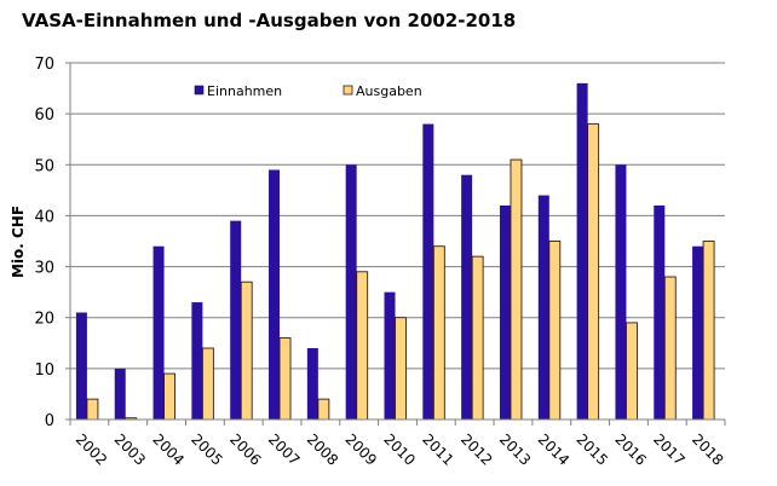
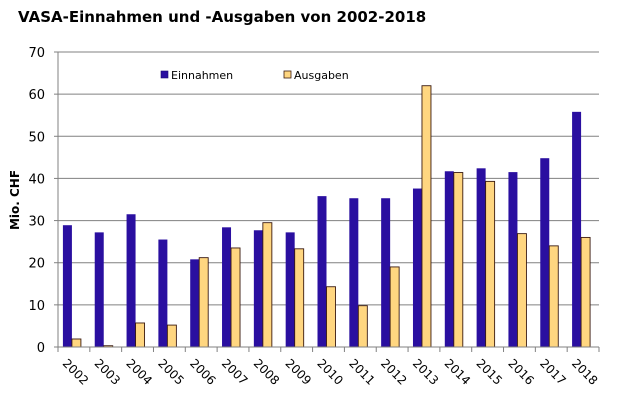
Einnahmen/2002: 21 -> 29
Ausgaben/2002: 4 -> 2
Einnahmen/2003: 10 -> 27
Einnahmen/2004: 34 -> 32
Ausgaben/2004: 9 -> 6
Einnahmen/2005: 23 -> 26
Ausgaben/2005: 14 -> 5
Einnahmen/2006: 39 -> 21
Ausgaben/2006: 27 -> 21
Einnahmen/2007: 49 -> 28
Ausgaben/2007: 16 -> 24
Einnahmen/2008: 14 -> 28
Ausgaben/2008: 4 -> 30
Einnahmen/2009: 50 -> 27
Ausgaben/2009: 29 -> 23
Einnahmen/2010: 25 -> 36
Ausgaben/2010: 20 -> 14
Einnahmen/2011: 58 -> 35
Ausgaben/2011: 34 -> 10
Einnahmen/2012: 48 -> 35
Ausgaben/2012: 32 -> 19
Einnahmen/2013: 42 -> 38
Ausgaben/2013: 51 -> 62
Einnahmen/2014: 44 -> 42
Ausgaben/2014: 35 -> 41
Einnahmen/2015: 66 -> 42
Ausgaben/2015: 58 -> 39
Einnahmen/2016: 50 -> 42
Ausgaben/2016: 19 -> 27
Einnahmen/2017: 42 -> 45
Ausgaben/2017: 28 -> 24
Einnahmen/2018: 34 -> 56
Ausgaben/2018: 35 -> 26
